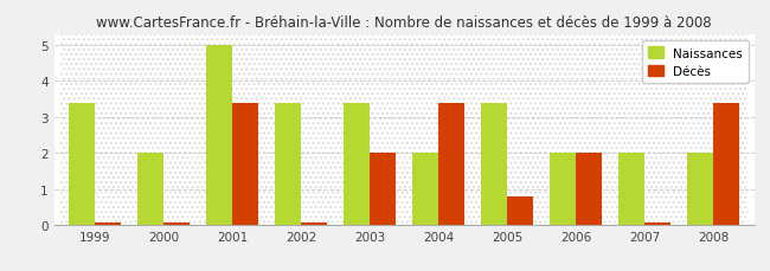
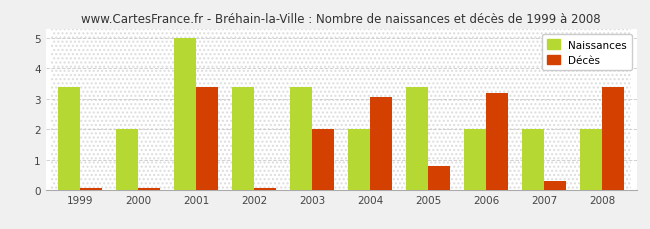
Décès/2004: 3.40 -> 3.05
Décès/2006: 2.00 -> 3.20
Décès/2007: 0.05 -> 0.30
